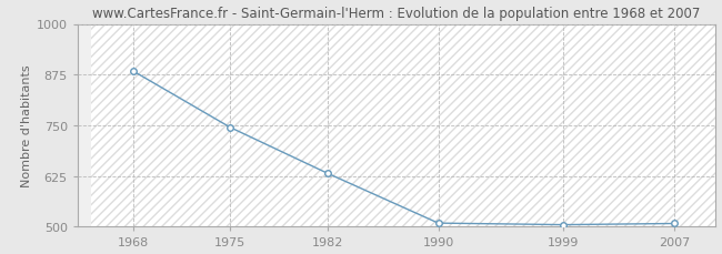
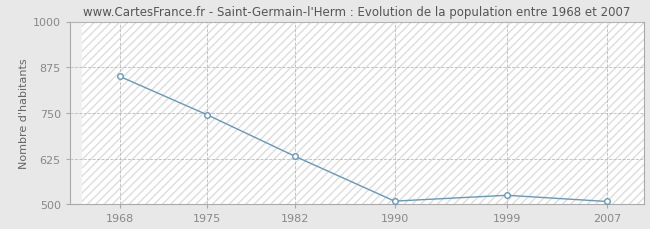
1968: 884 -> 850
1999: 505 -> 525
